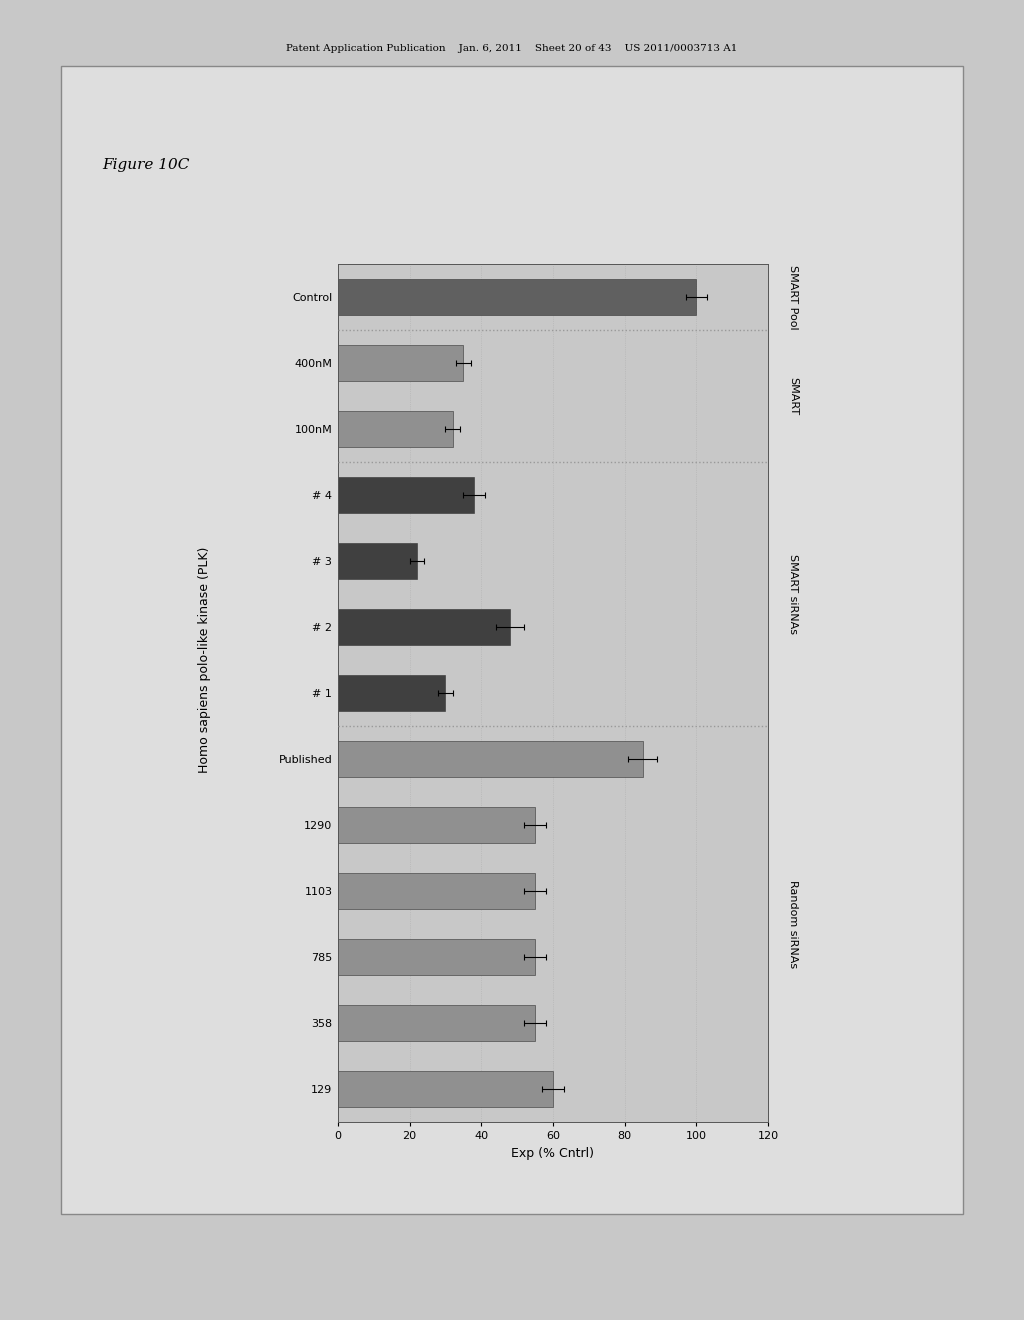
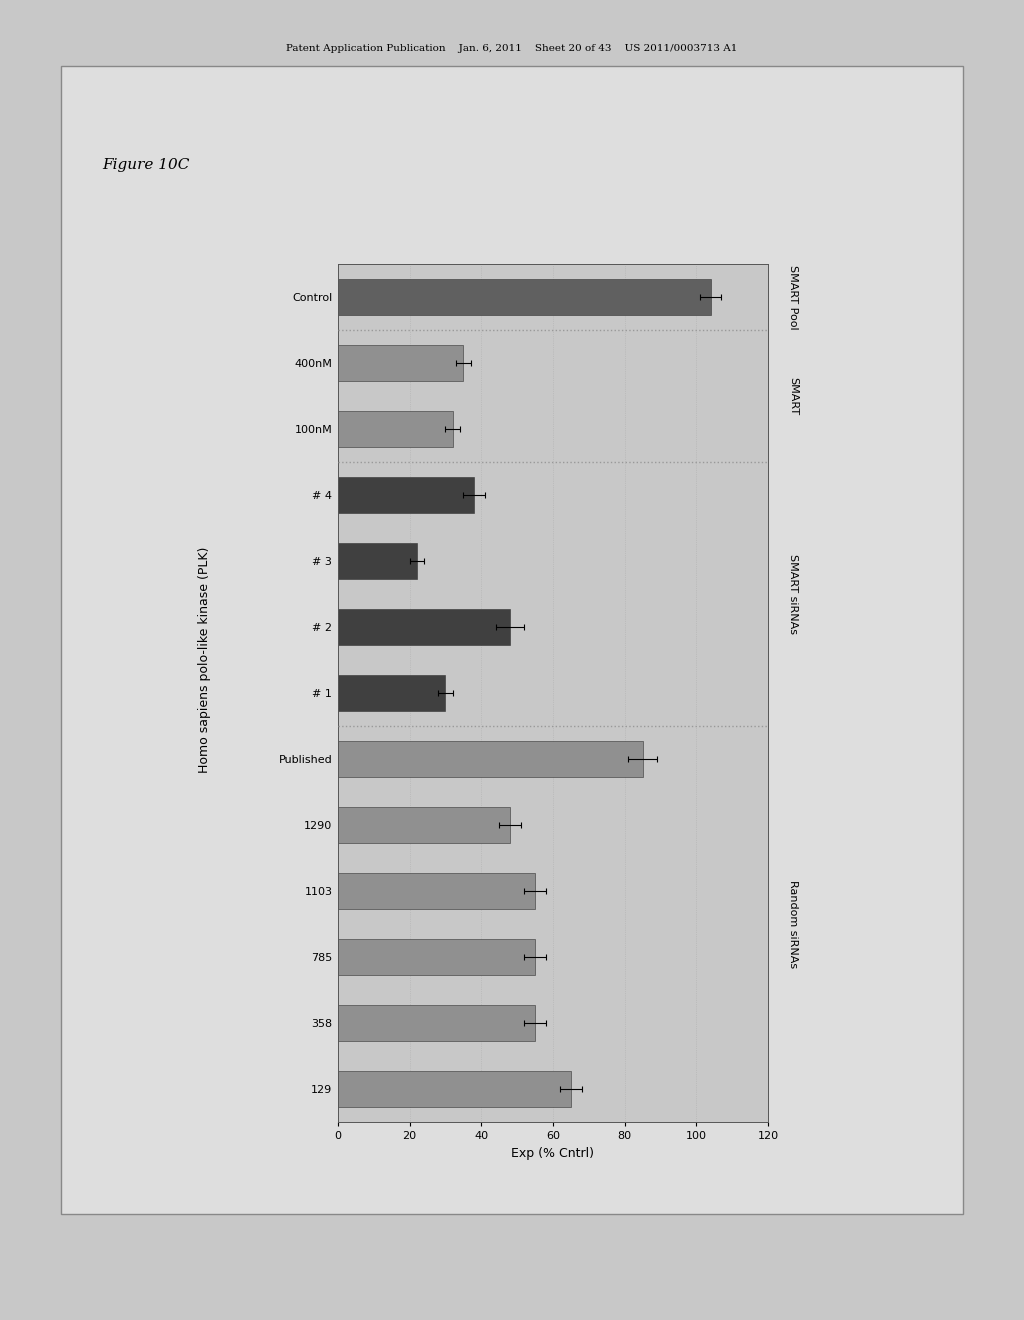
Control: 100 -> 104
1290: 55 -> 48
129: 60 -> 65
